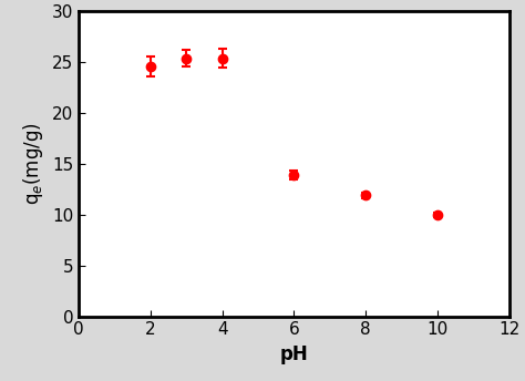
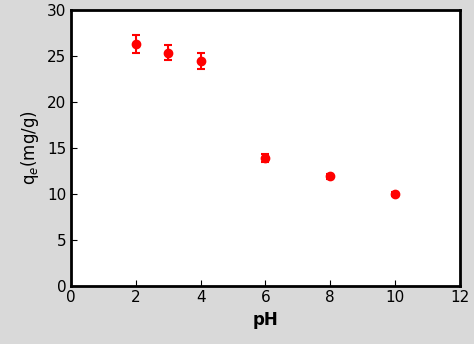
2: 24.6 -> 26.3
4: 25.4 -> 24.5
